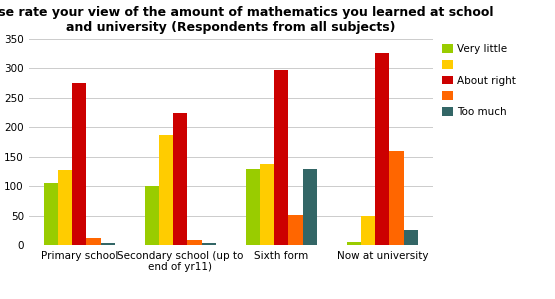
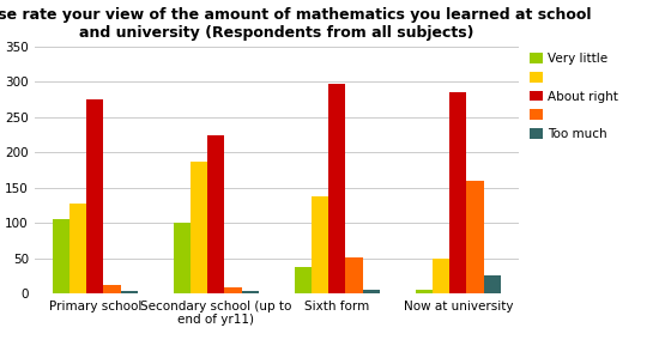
Very little/Sixth form: 130 -> 37
Too much/Sixth form: 130 -> 5
About right/Now at university: 326 -> 285
